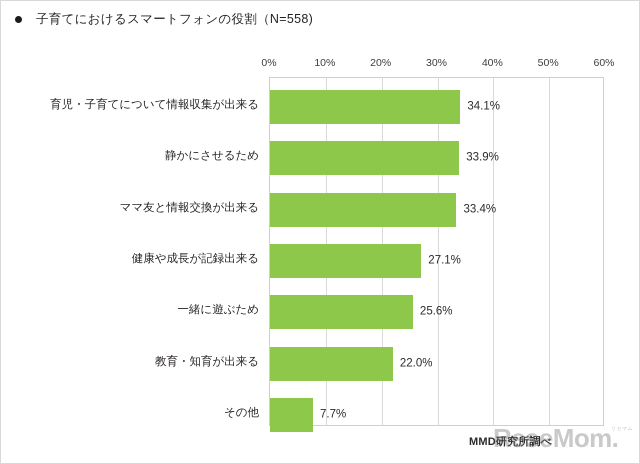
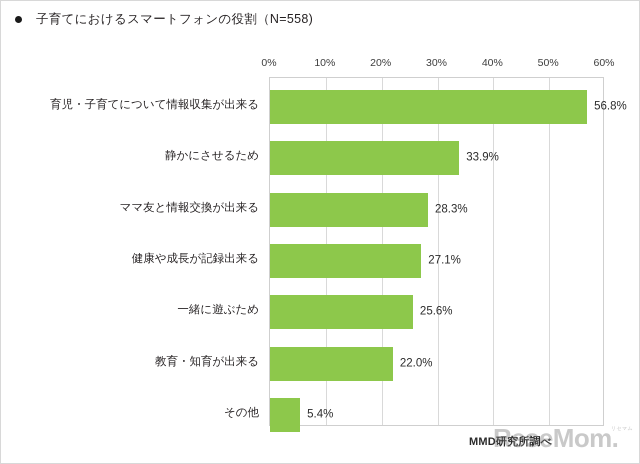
育児・子育てについて情報収集が出来る: 34.1% -> 56.8%
ママ友と情報交換が出来る: 33.4% -> 28.3%
その他: 7.7% -> 5.4%
